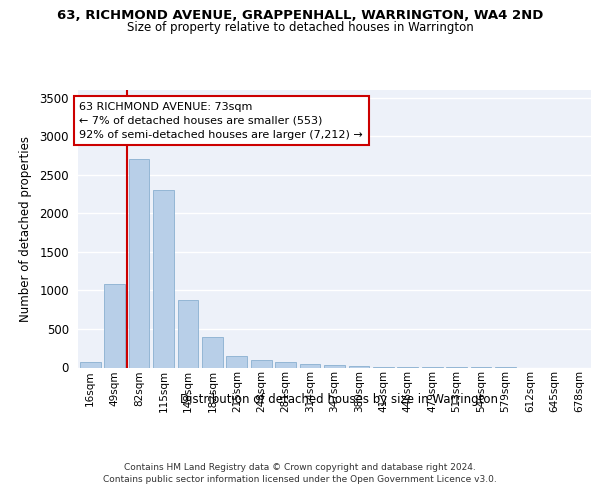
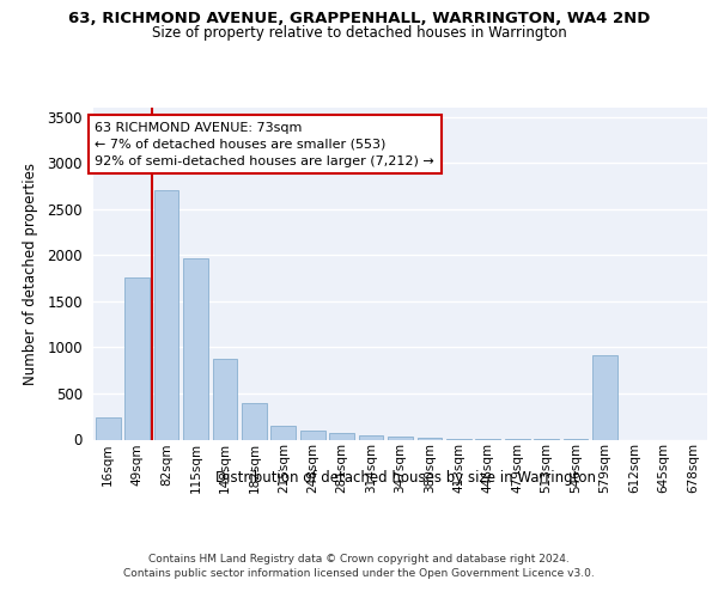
16sqm: 70 -> 240
49sqm: 1080 -> 1760
115sqm: 2300 -> 1960
579sqm: 0 -> 920
